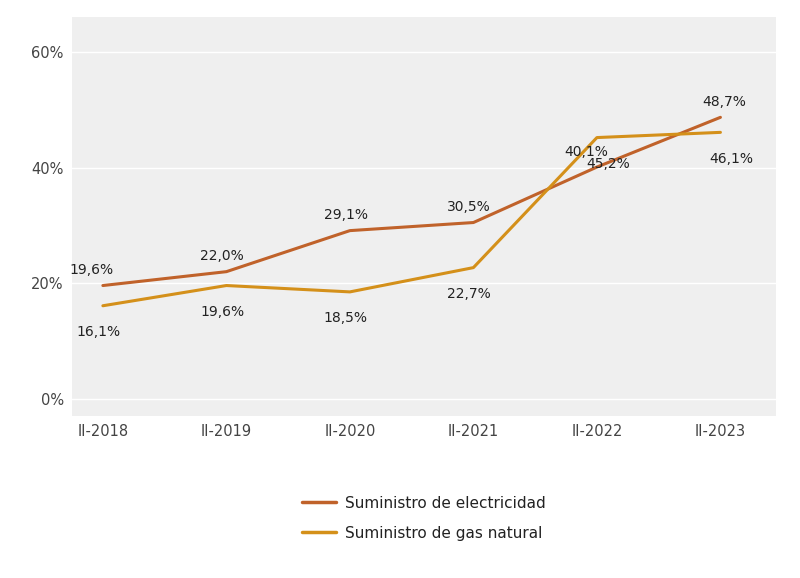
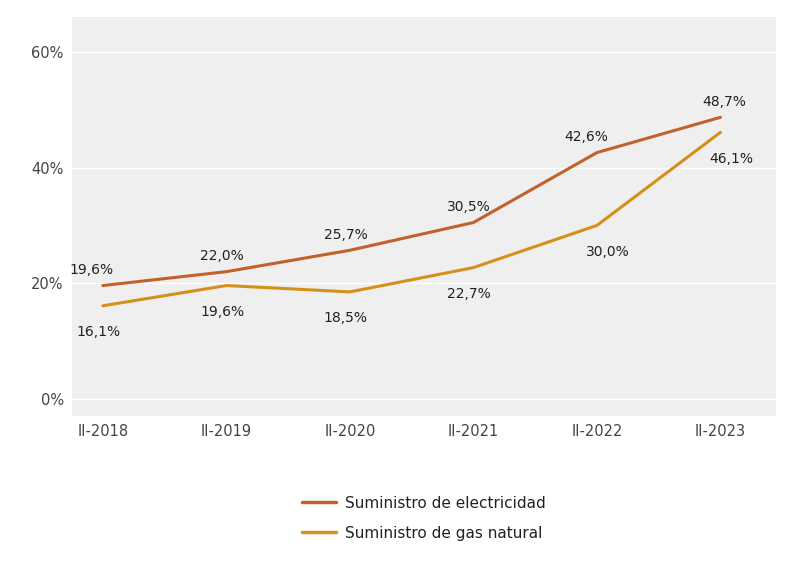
Suministro de electricidad/II-2020: 29,1% -> 25,7%
Suministro de electricidad/II-2022: 40,1% -> 42,6%
Suministro de gas natural/II-2022: 45,2% -> 30,0%
